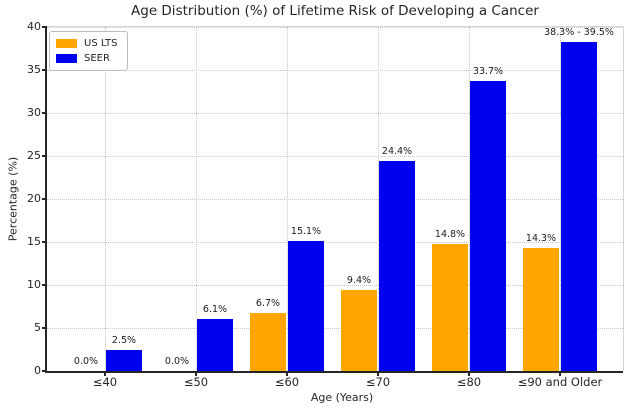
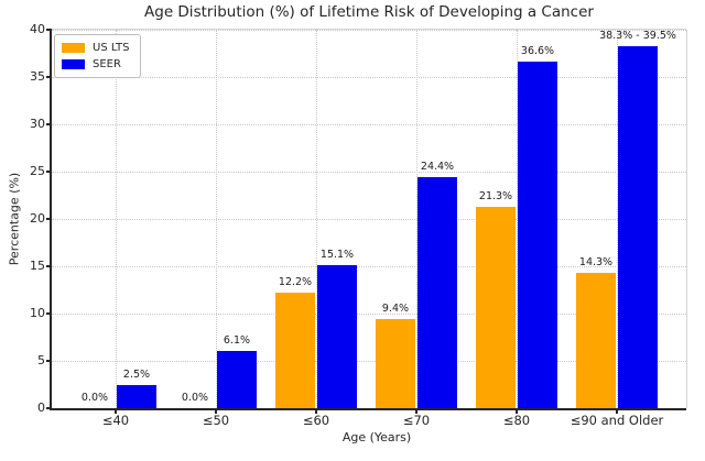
US LTS/≤60: 6.7% -> 12.2%
US LTS/≤80: 14.8% -> 21.3%
SEER/≤80: 33.7% -> 36.6%
